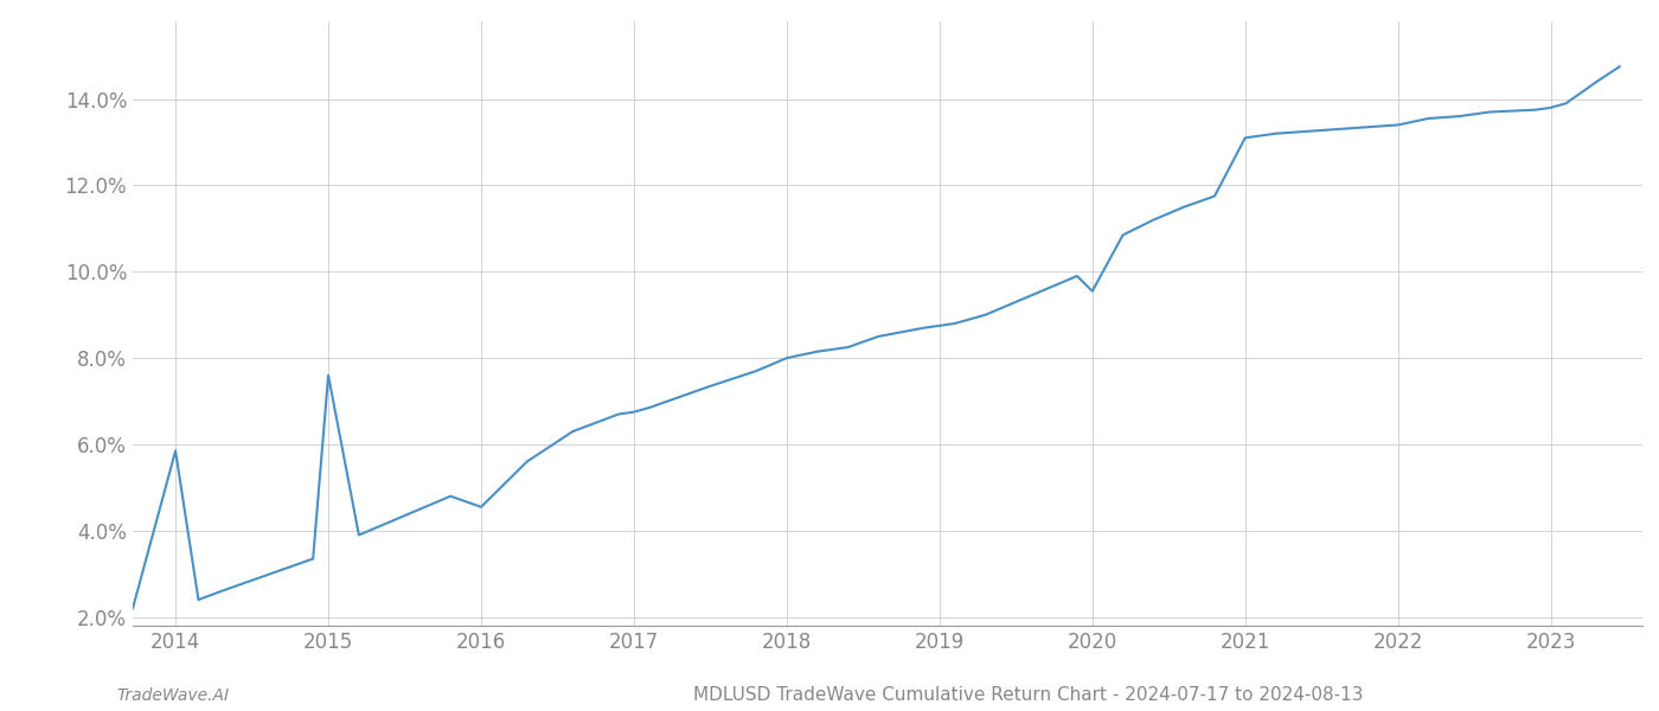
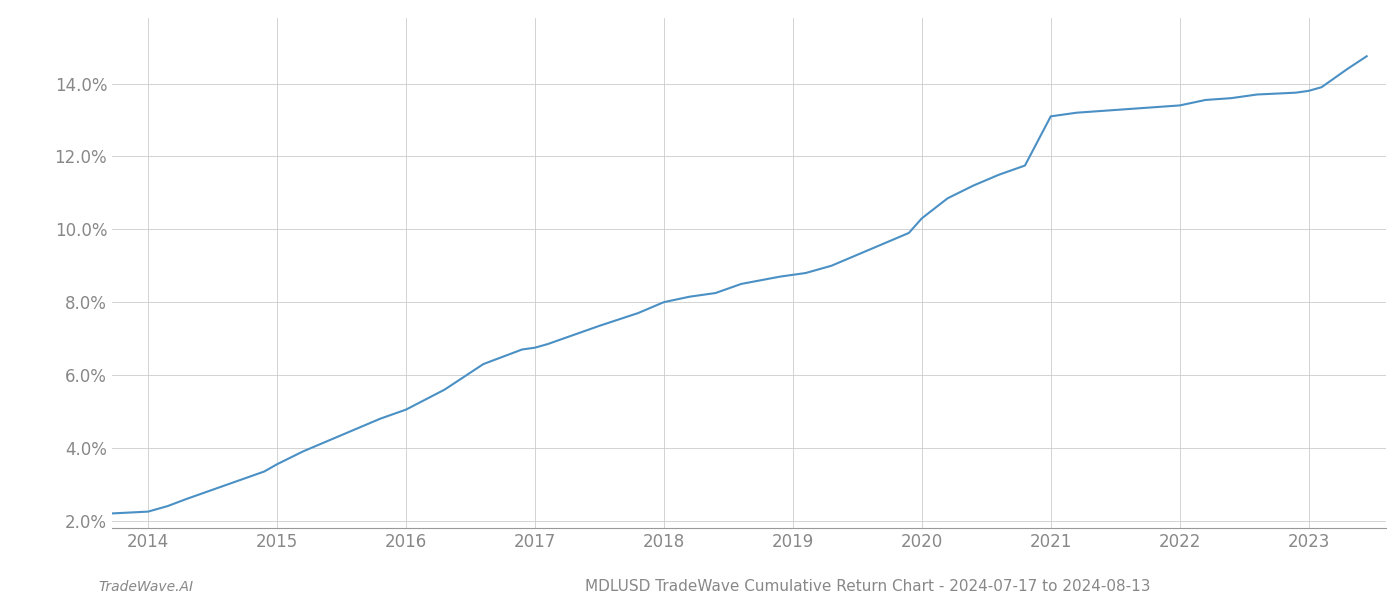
2014: 5.85% -> 2.25%
2015: 7.60% -> 3.55%
2016: 4.55% -> 5.05%
2020: 9.55% -> 10.30%
